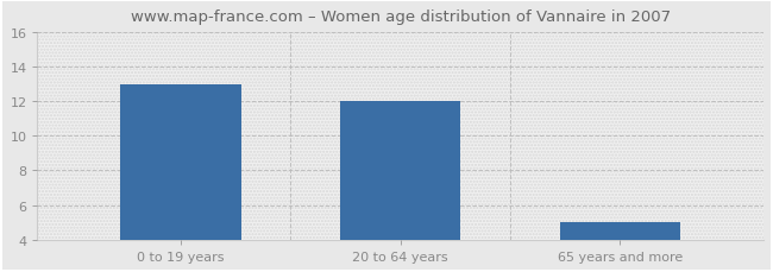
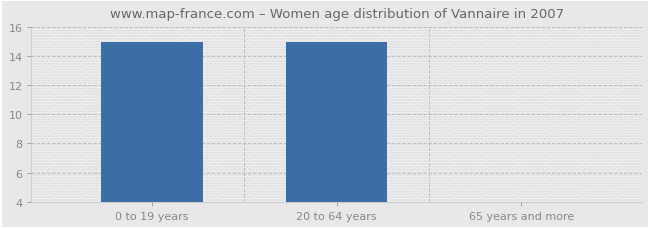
0 to 19 years: 13 -> 15
20 to 64 years: 12 -> 15
65 years and more: 5 -> 4
